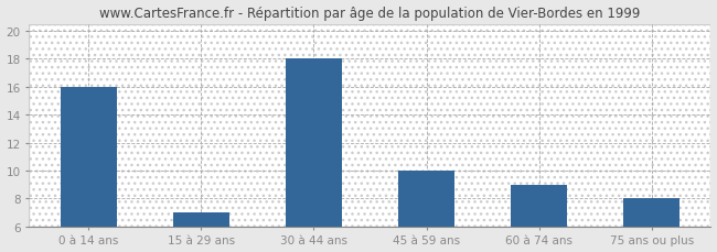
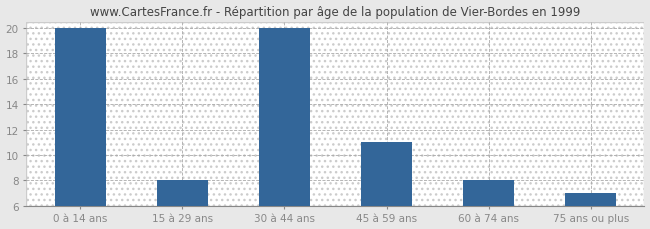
0 à 14 ans: 16 -> 20
15 à 29 ans: 7 -> 8
30 à 44 ans: 18 -> 20
45 à 59 ans: 10 -> 11
60 à 74 ans: 9 -> 8
75 ans ou plus: 8 -> 7
